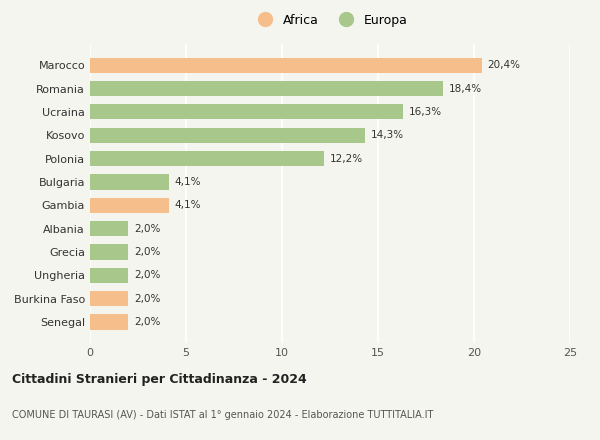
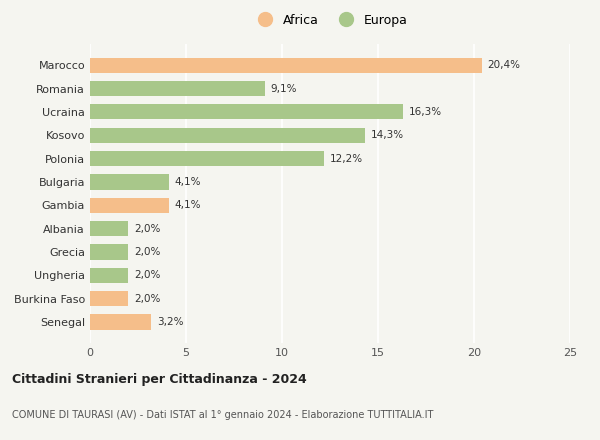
Romania: 18,4% -> 9,1%
Senegal: 2,0% -> 3,2%
